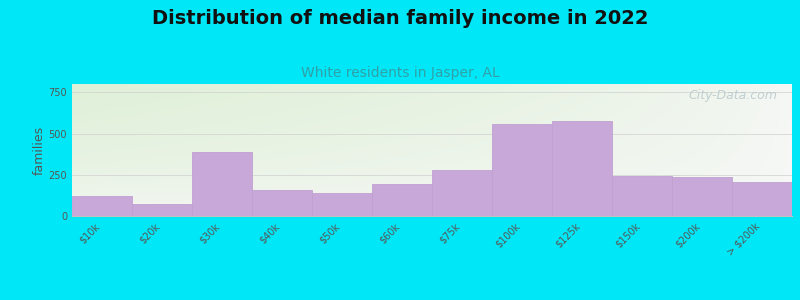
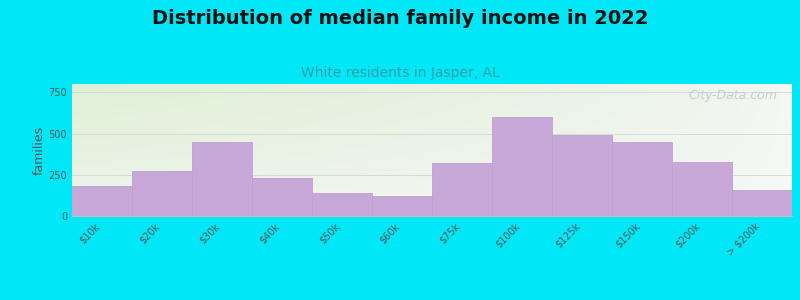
$10k: 120 -> 180
$20k: 70 -> 270
$30k: 390 -> 450
$40k: 160 -> 230
$60k: 200 -> 120
$75k: 280 -> 320
$100k: 560 -> 600
$125k: 580 -> 490
$150k: 240 -> 450
$200k: 240 -> 330
> $200k: 200 -> 160
